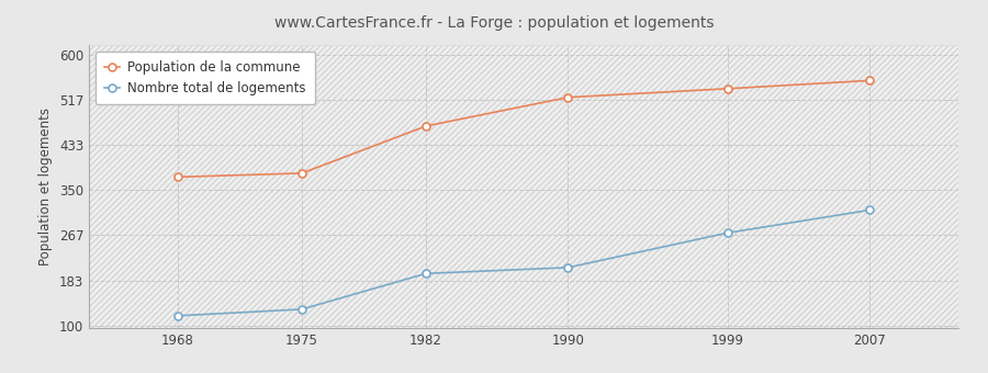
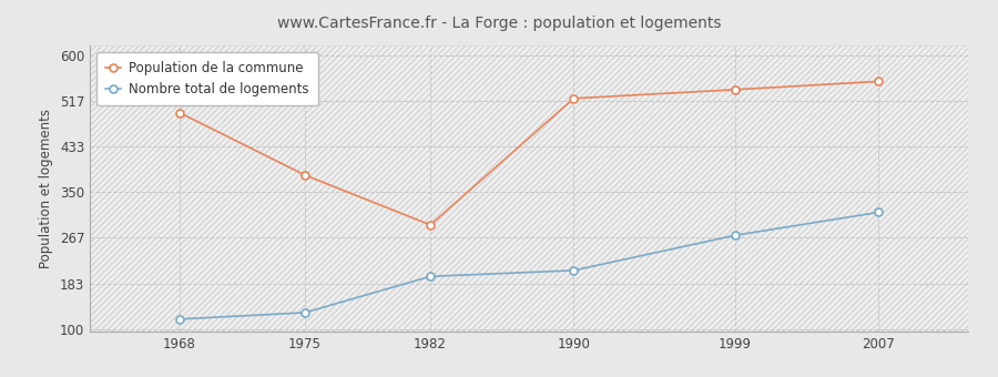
Population de la commune/1968: 374 -> 495
Population de la commune/1982: 468 -> 290
